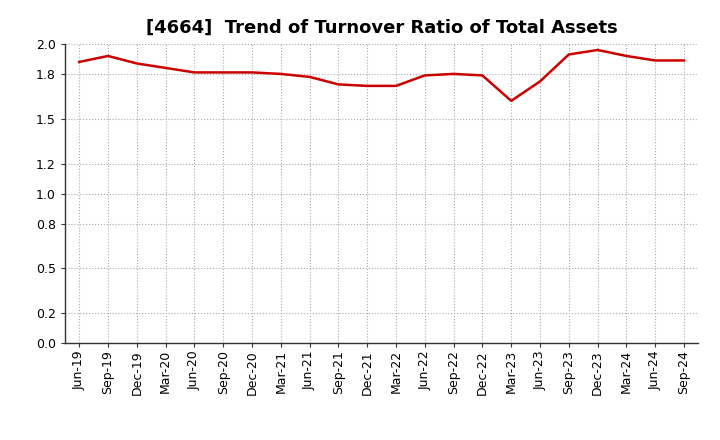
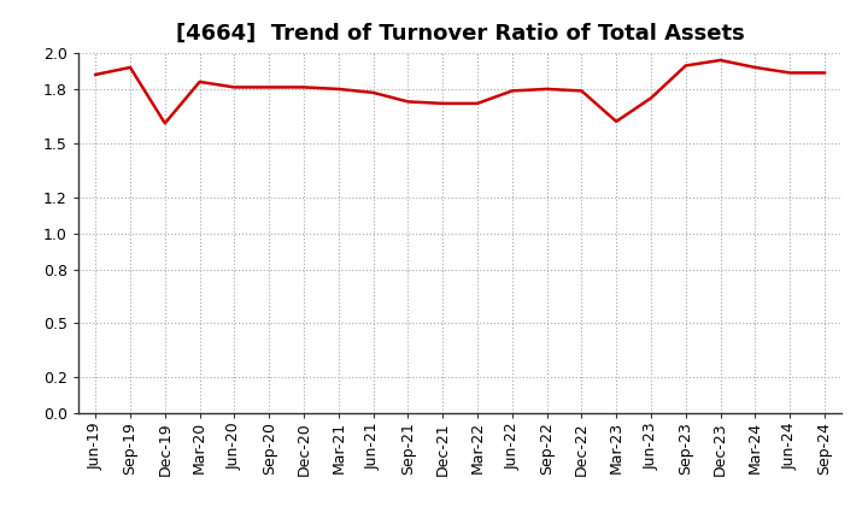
Dec-19: 1.87 -> 1.61
